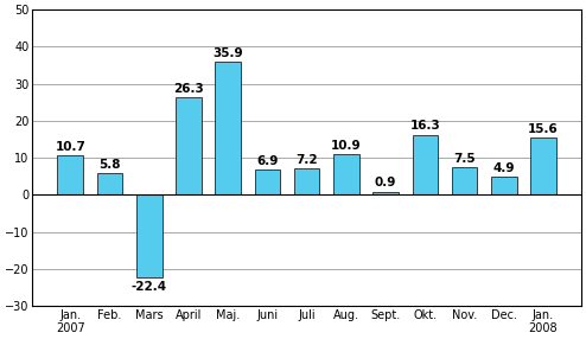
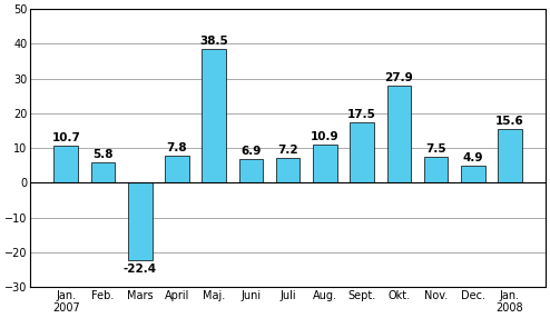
April: 26.3 -> 7.8
Maj.: 35.9 -> 38.5
Sept.: 0.9 -> 17.5
Okt.: 16.3 -> 27.9
